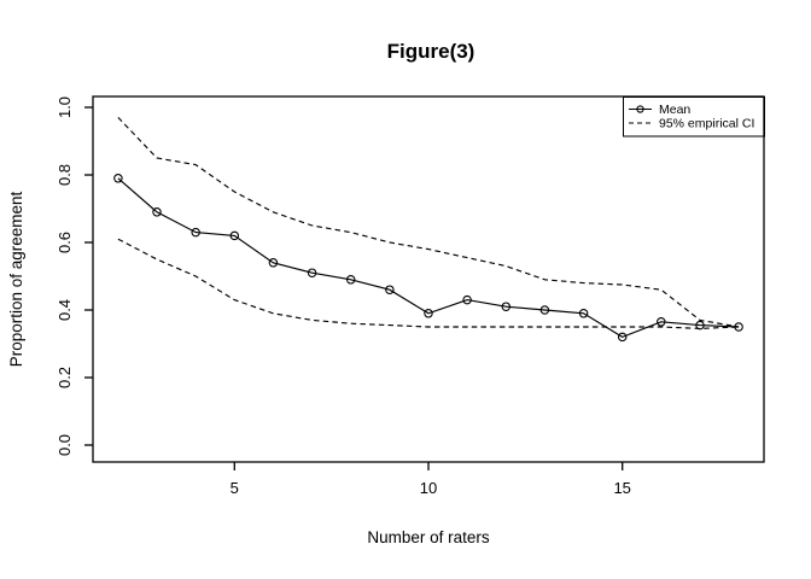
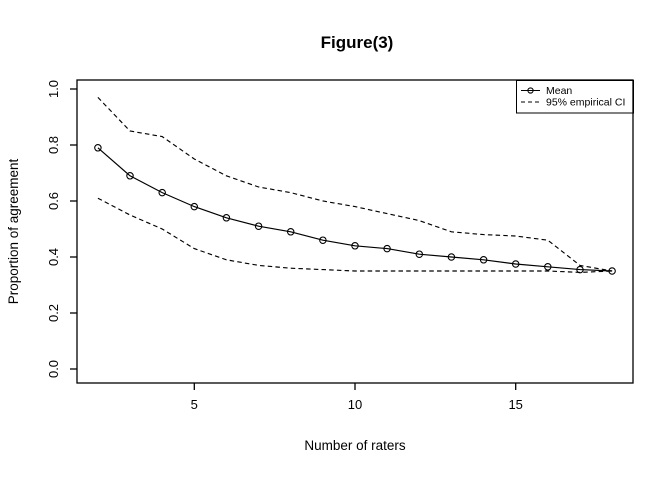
Mean/5: 0.62 -> 0.58
Mean/10: 0.39 -> 0.44
Mean/15: 0.32 -> 0.38
